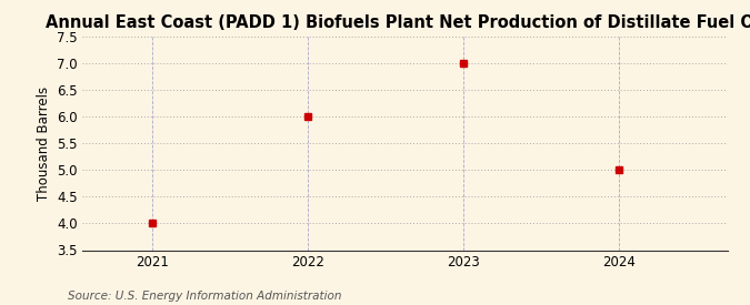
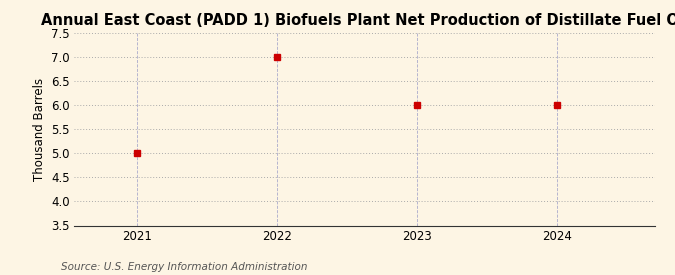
2021: 4 -> 5
2022: 6 -> 7
2023: 7 -> 6
2024: 5 -> 6
